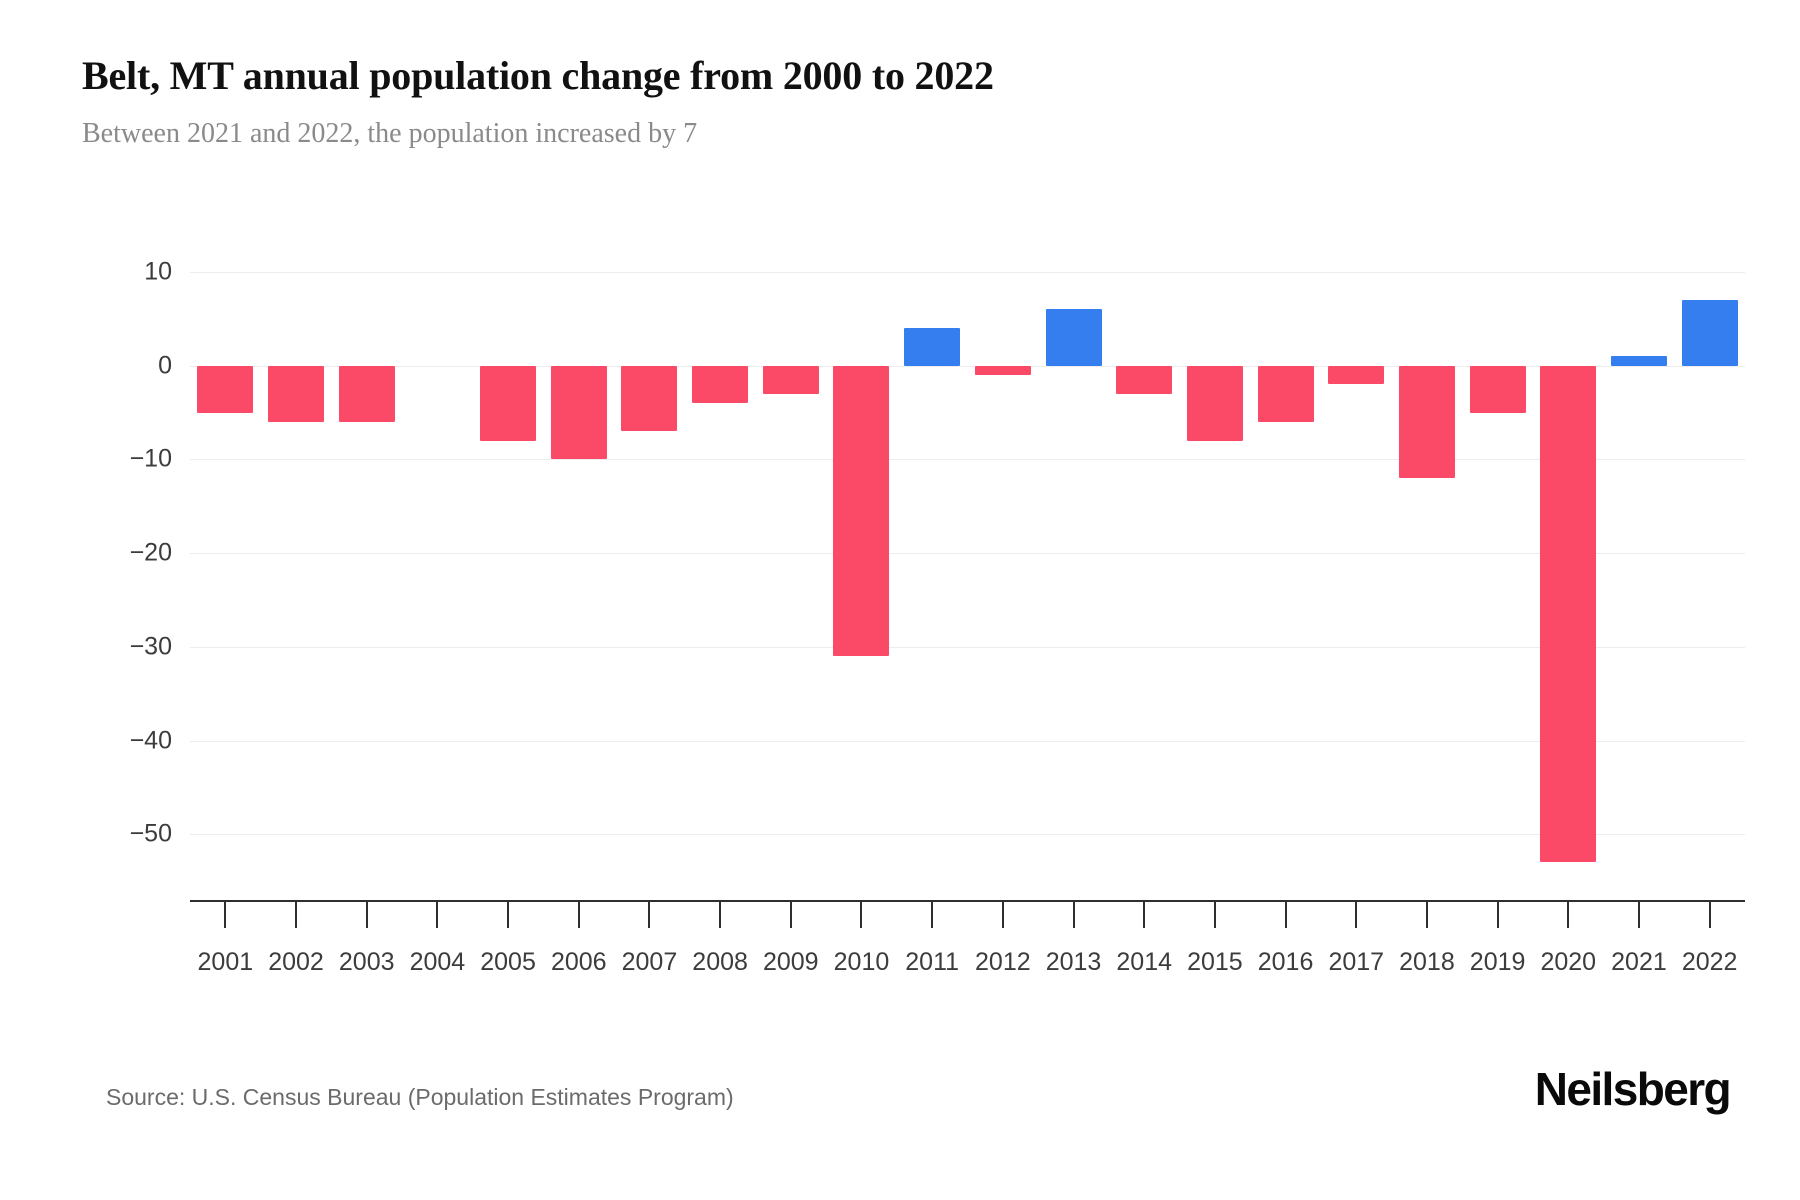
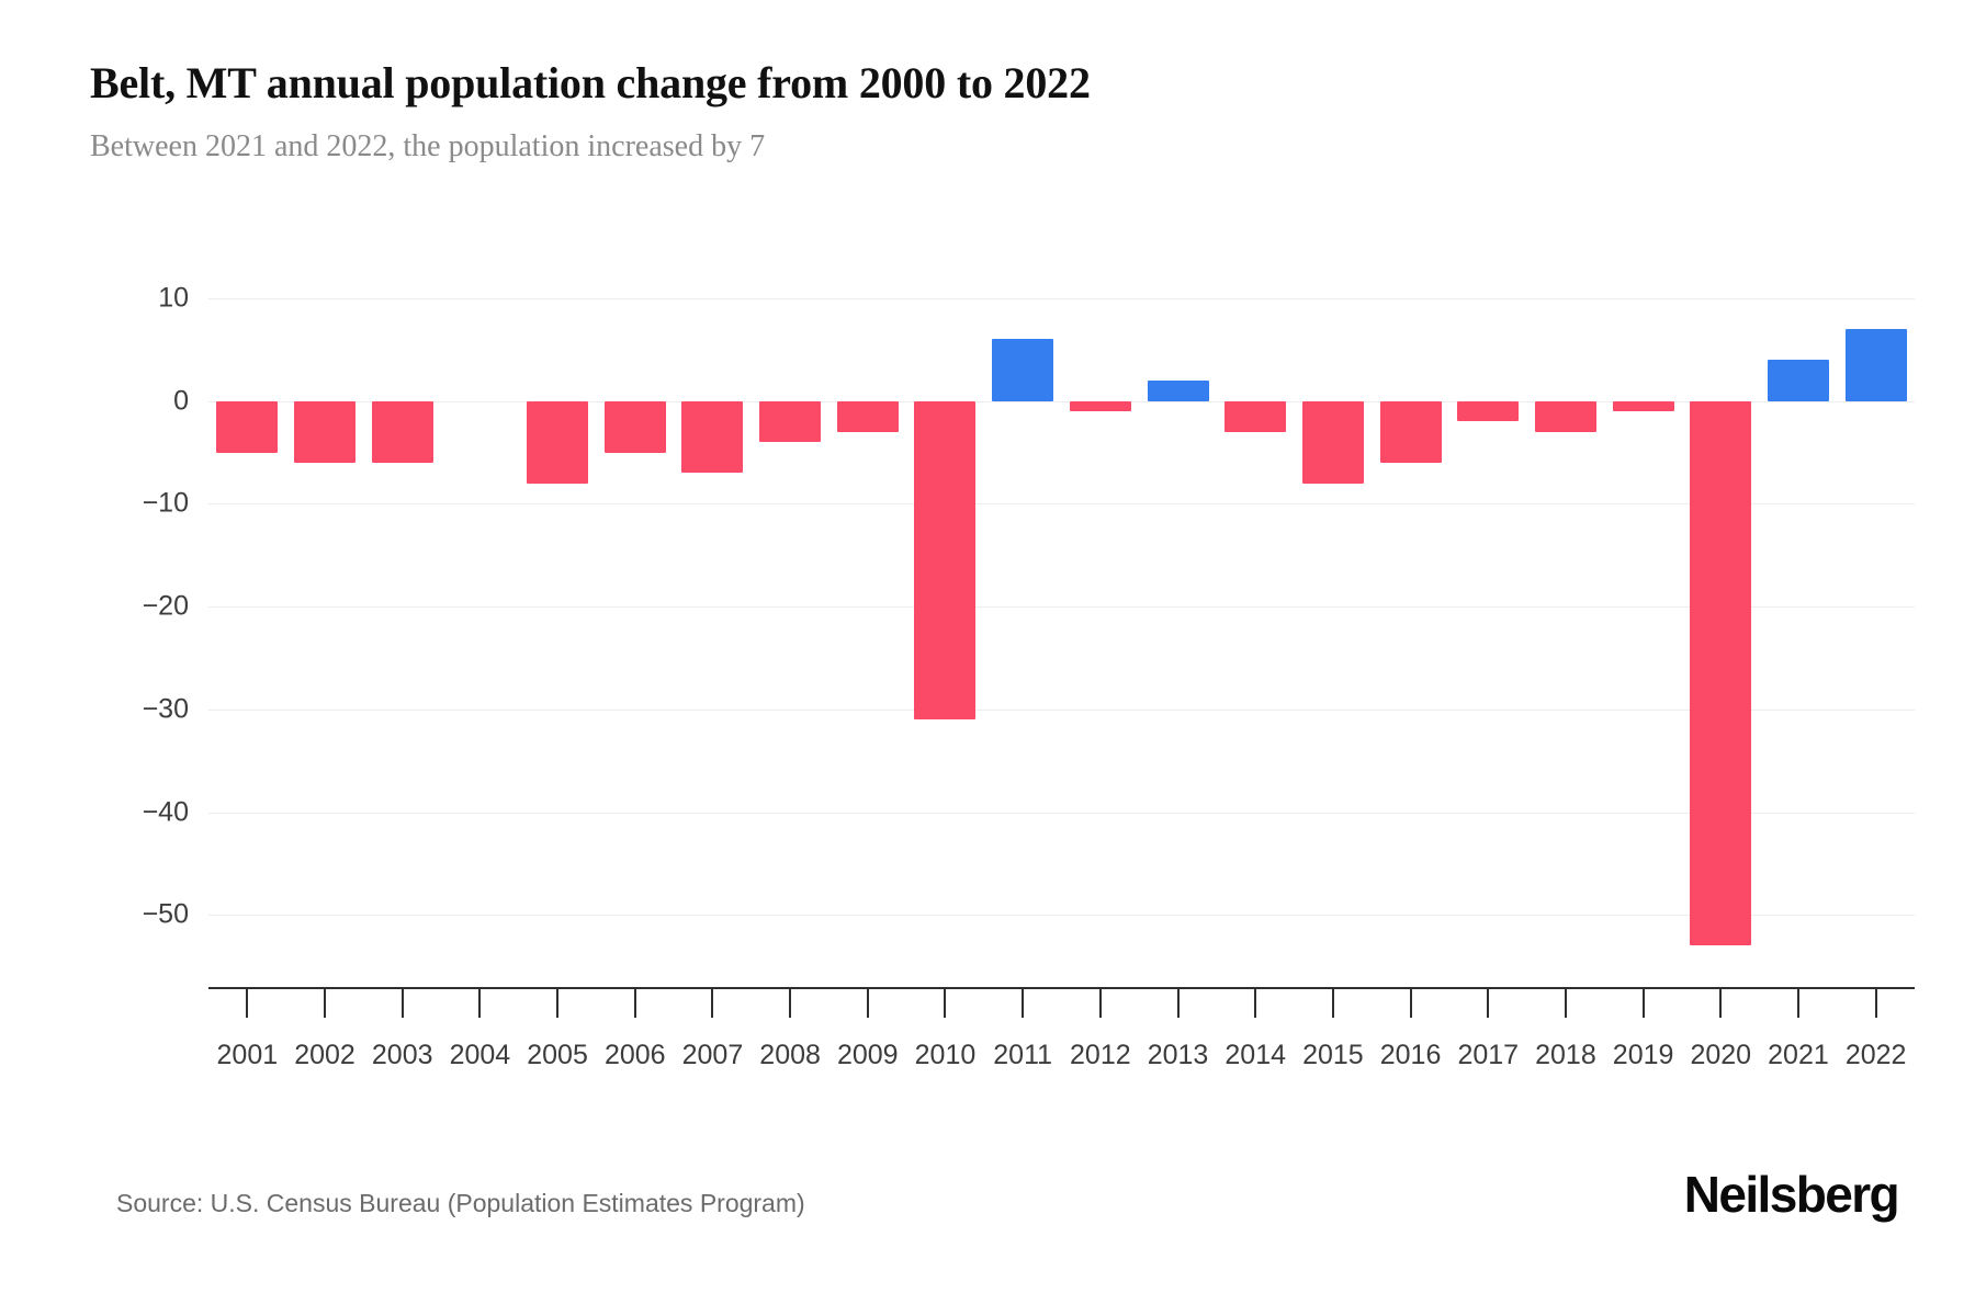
2006: -10 -> -5
2011: 4 -> 6
2013: 6 -> 2
2018: -12 -> -3
2019: -5 -> -1
2021: 1 -> 4
